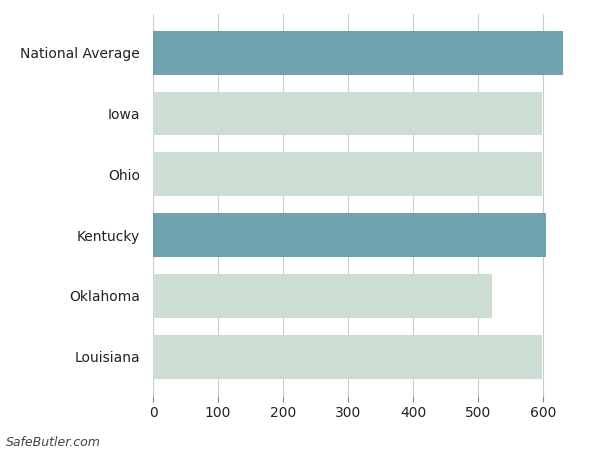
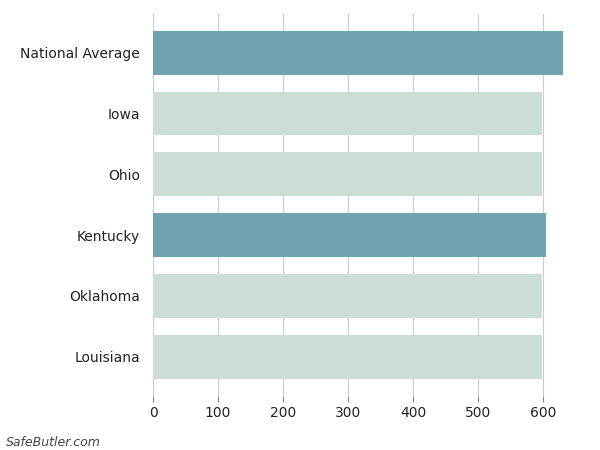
Oklahoma: 522 -> 599
